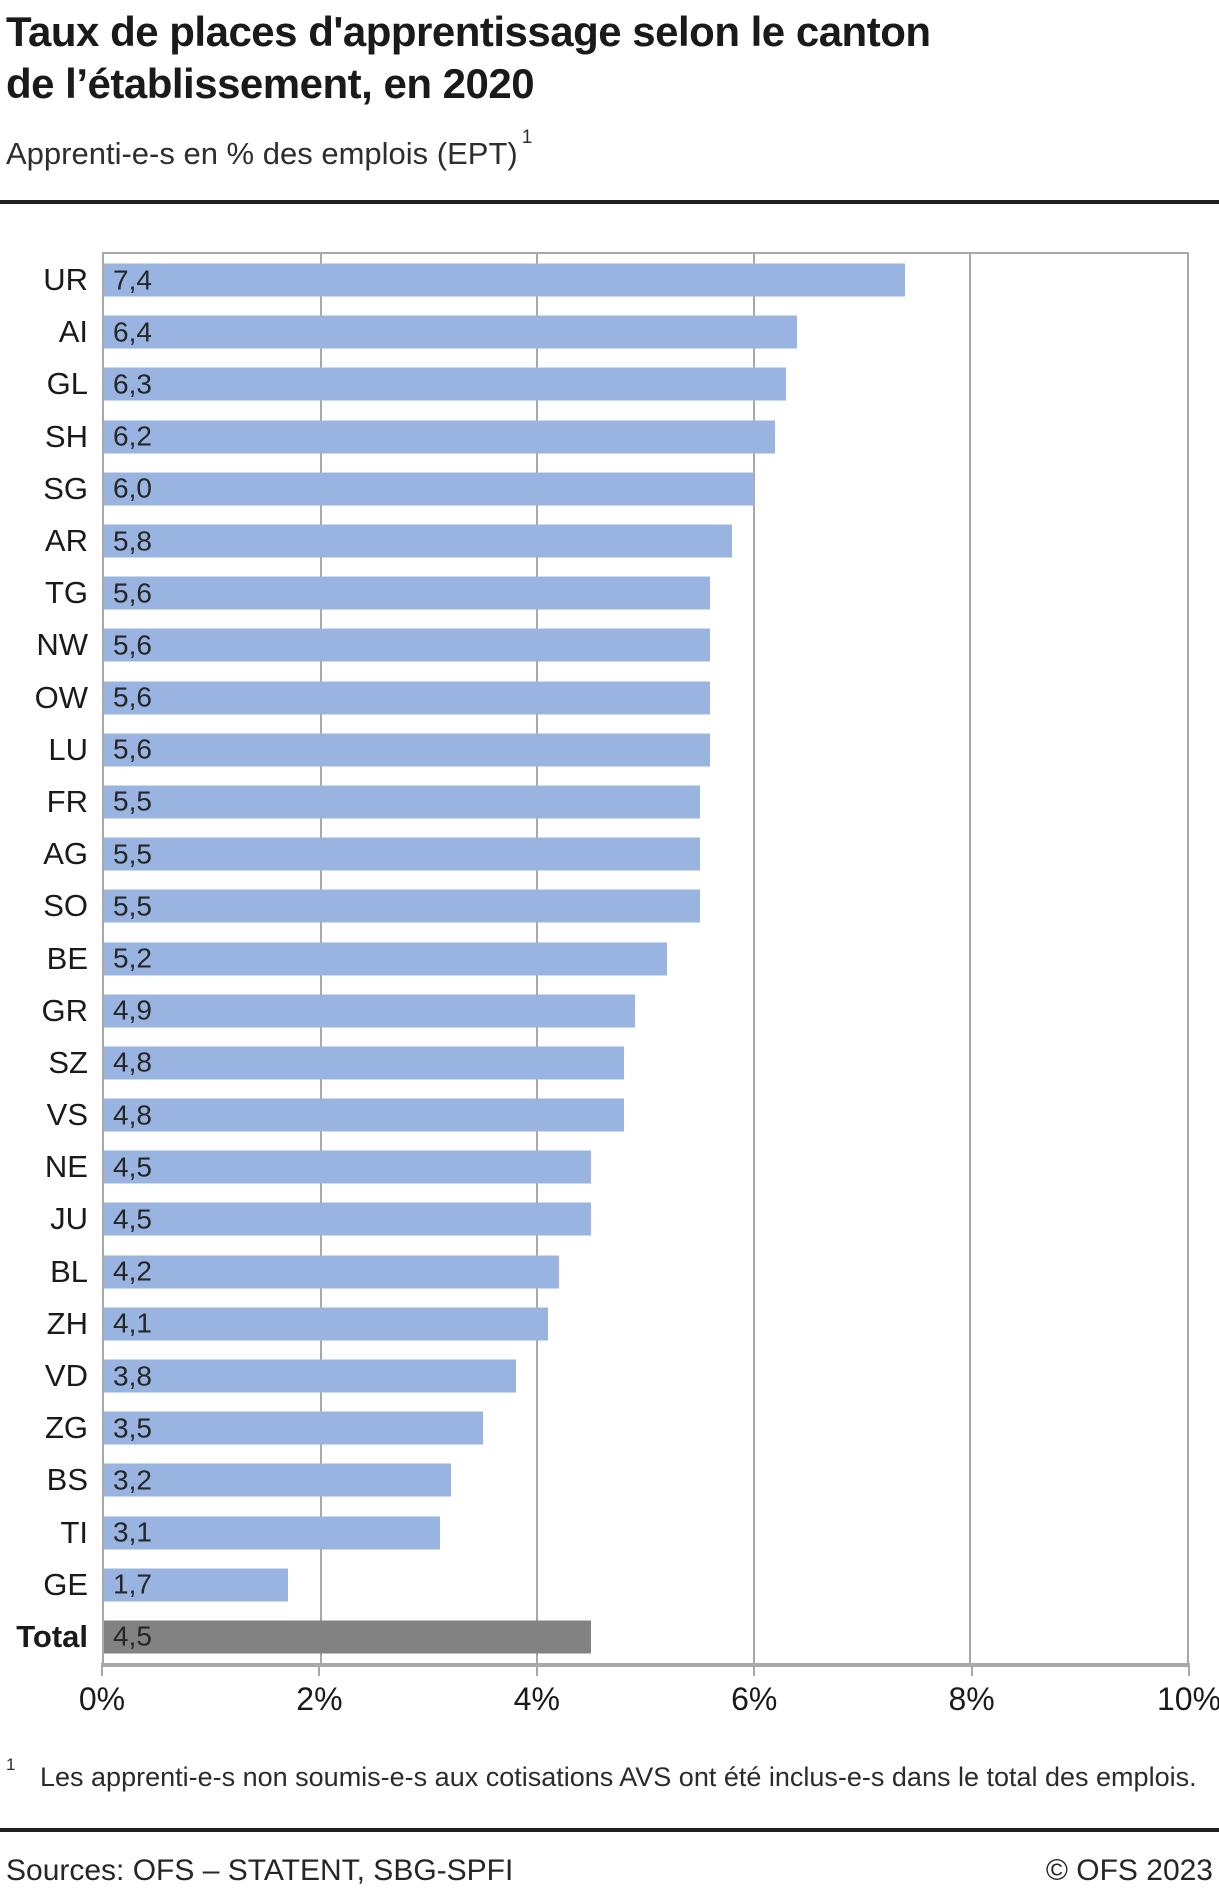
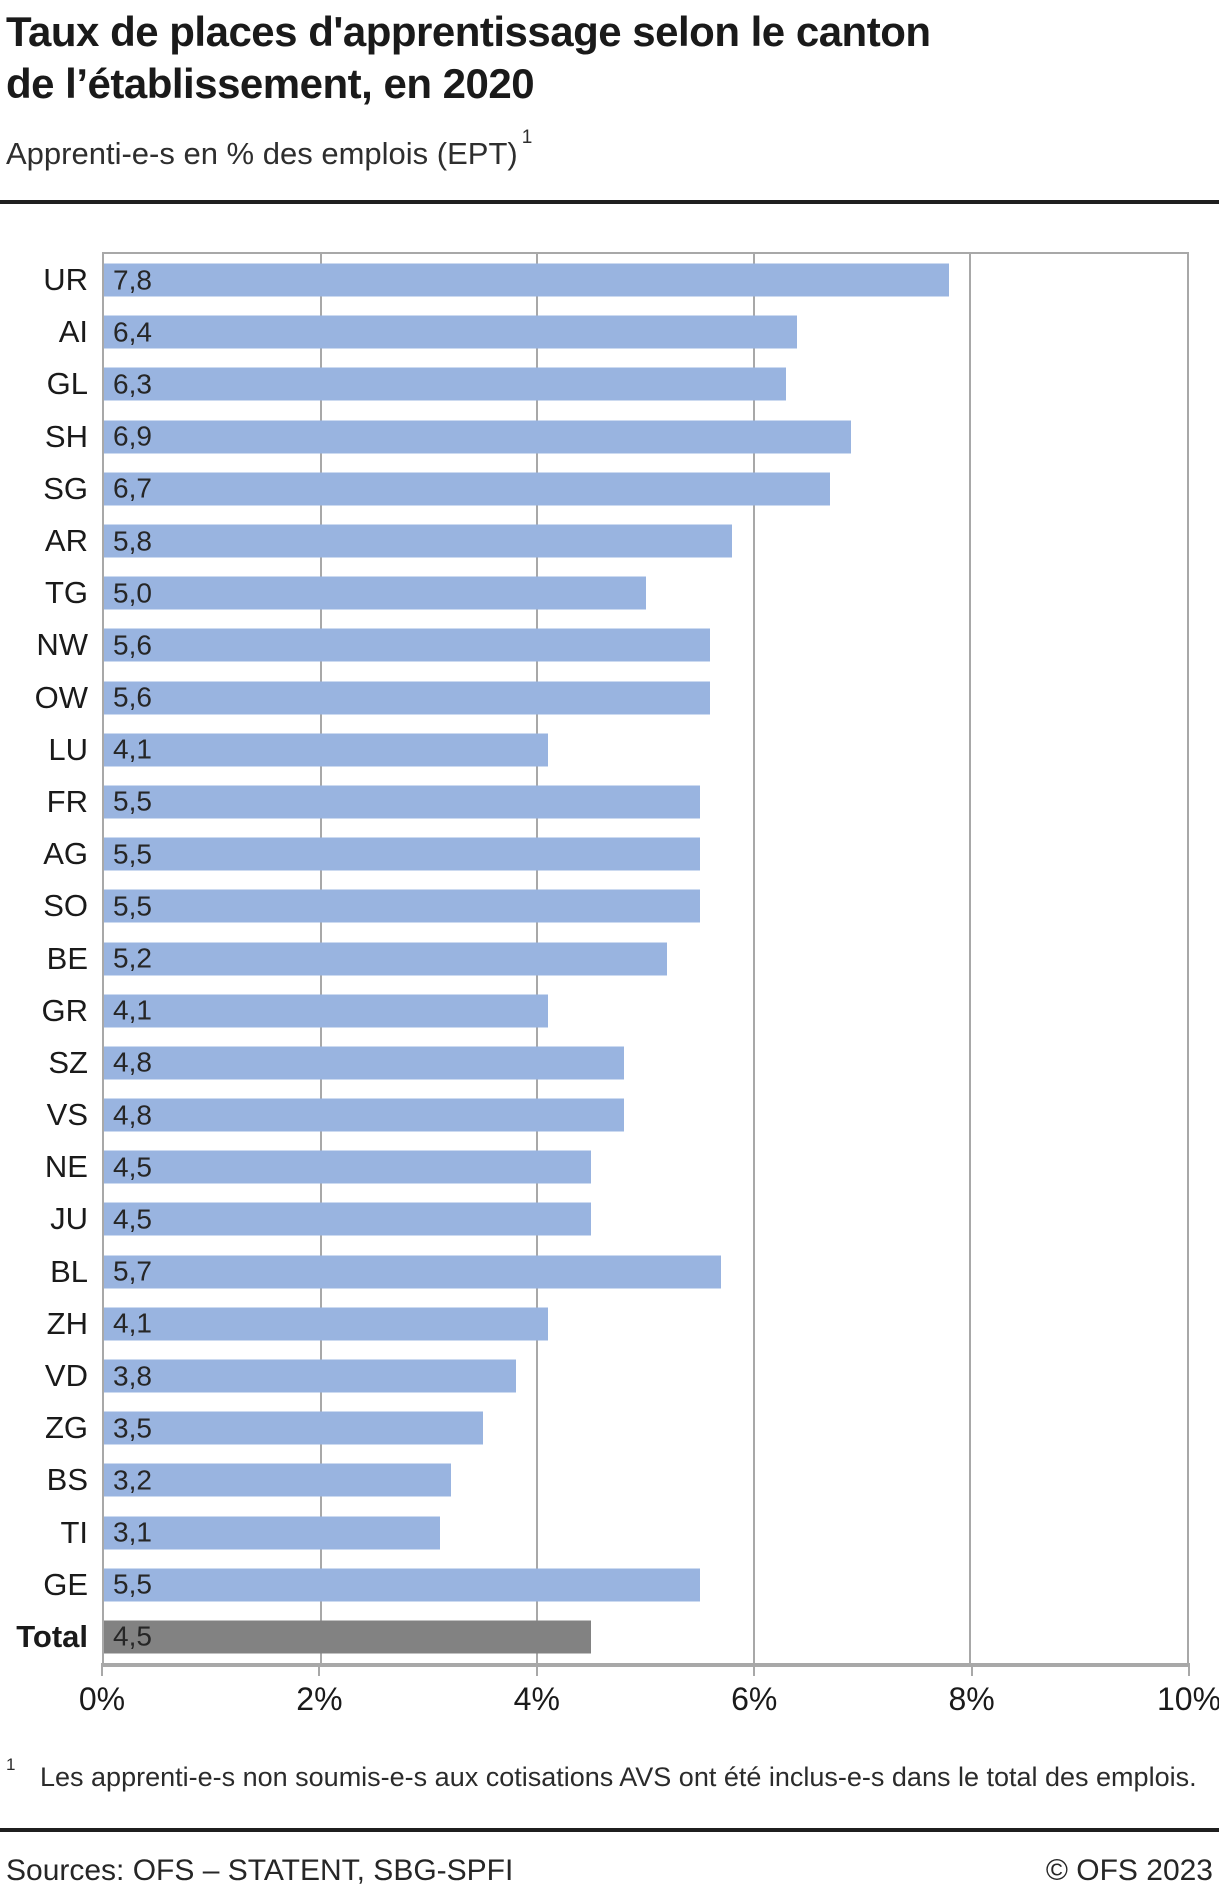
UR: 7,4 -> 7,8
SH: 6,2 -> 6,9
SG: 6,0 -> 6,7
TG: 5,6 -> 5,0
LU: 5,6 -> 4,1
GR: 4,9 -> 4,1
BL: 4,2 -> 5,7
GE: 1,7 -> 5,5
